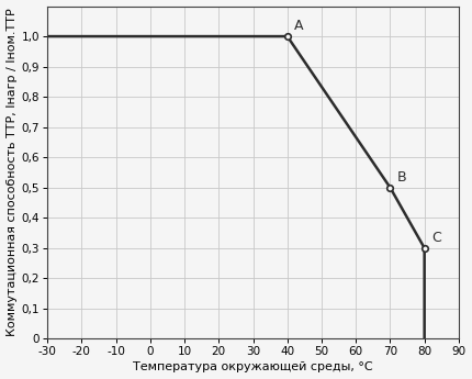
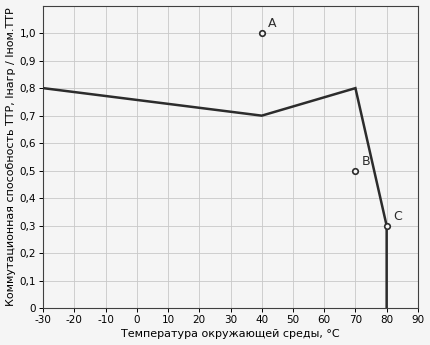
-30: 1,0 -> 0,8
40: 1,0 -> 0,7
70: 0,5 -> 0,8
